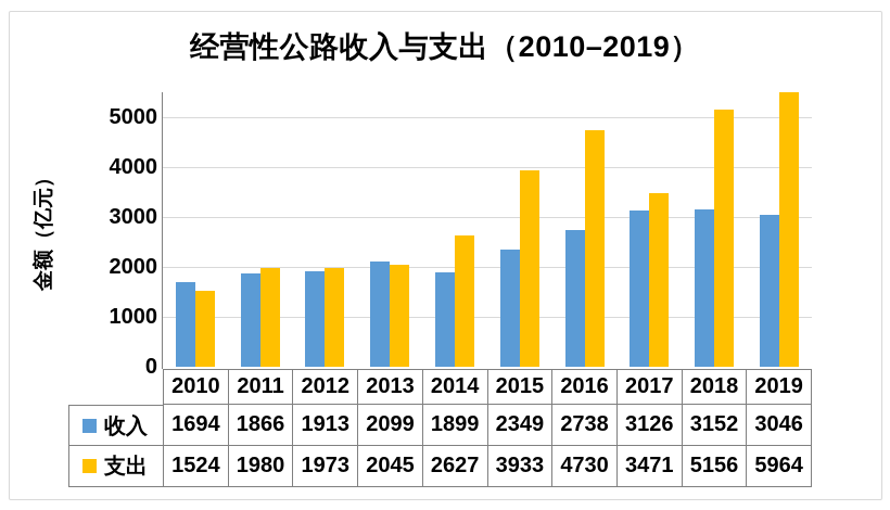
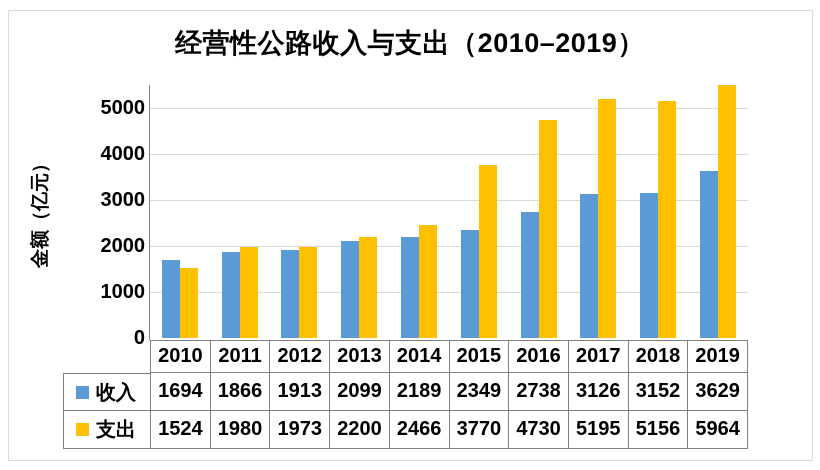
支出/2013: 2045 -> 2200
收入/2014: 1899 -> 2189
支出/2014: 2627 -> 2466
支出/2015: 3933 -> 3770
支出/2017: 3471 -> 5195
收入/2019: 3046 -> 3629
